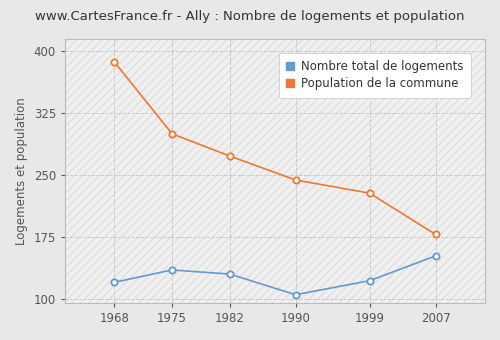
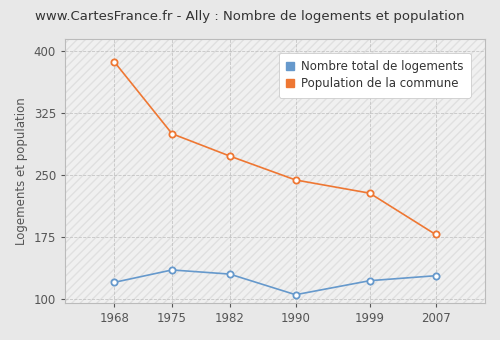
Nombre total de logements/2007: 152 -> 128
